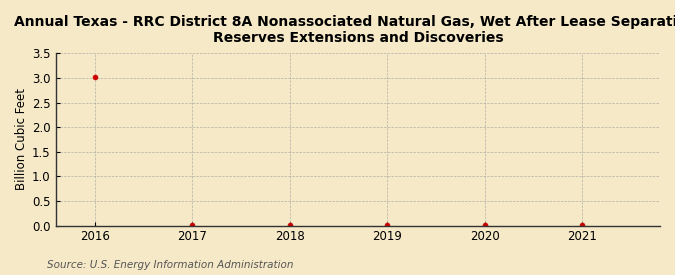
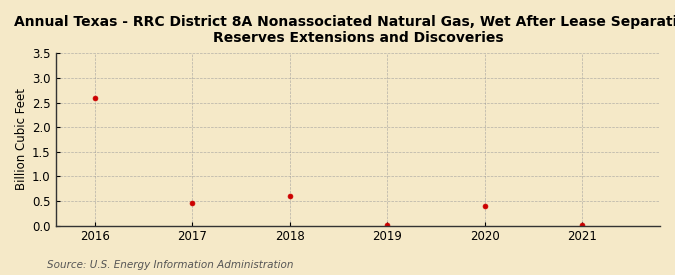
2016: 3.01 -> 2.60
2017: 0.00 -> 0.45
2018: 0.00 -> 0.60
2020: 0.00 -> 0.40
